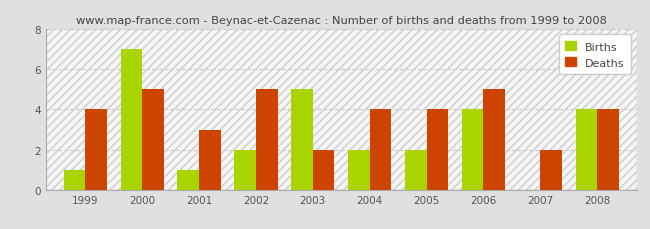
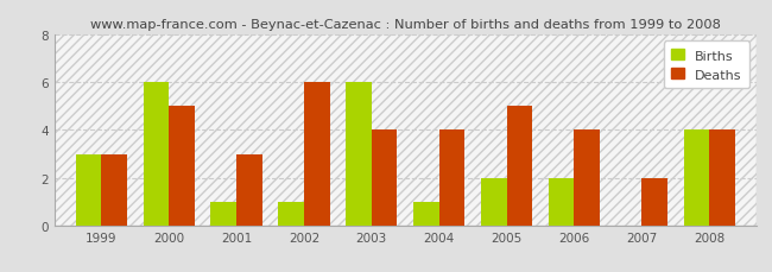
Births/1999: 1 -> 3
Deaths/1999: 4 -> 3
Births/2000: 7 -> 6
Births/2002: 2 -> 1
Deaths/2002: 5 -> 6
Births/2003: 5 -> 6
Deaths/2003: 2 -> 4
Births/2004: 2 -> 1
Deaths/2005: 4 -> 5
Births/2006: 4 -> 2
Deaths/2006: 5 -> 4
